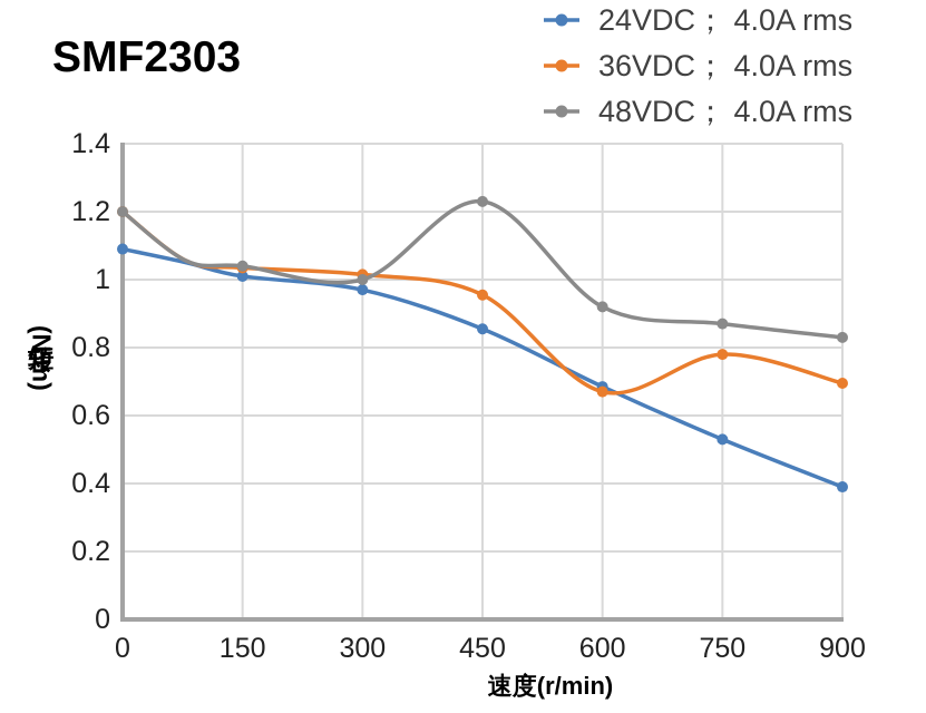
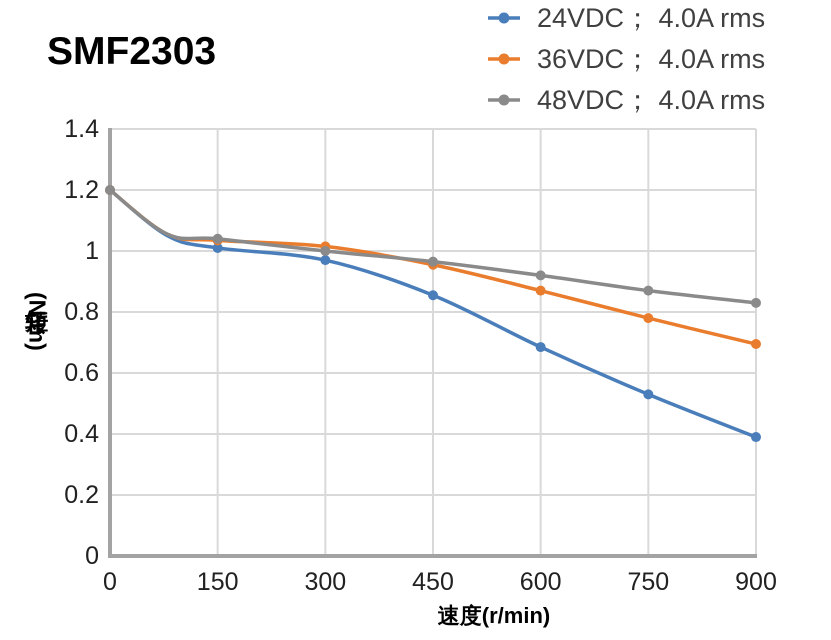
24VDC； 4.0A rms/0: 1.09 -> 1.20
48VDC； 4.0A rms/450: 1.23 -> 0.96
36VDC； 4.0A rms/600: 0.67 -> 0.87
